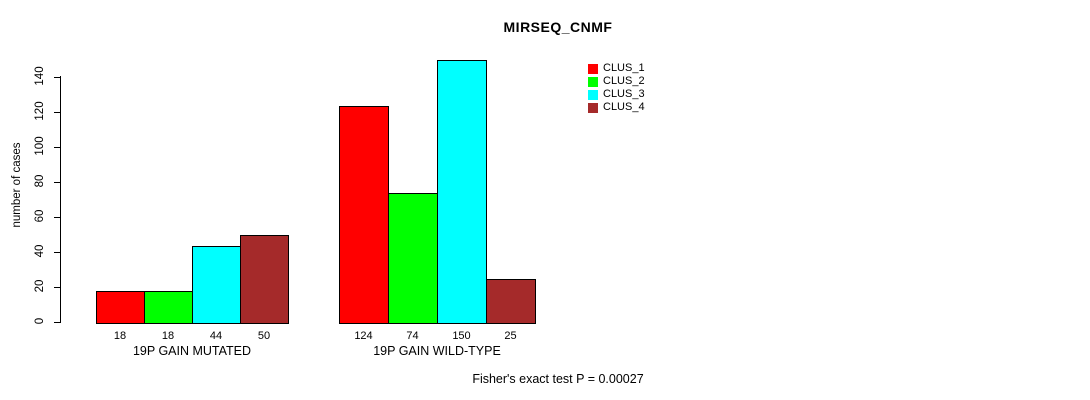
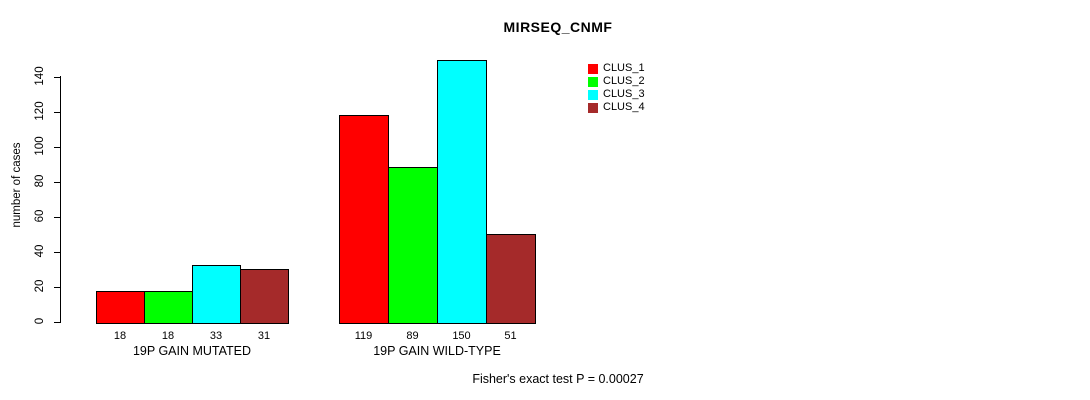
CLUS_3/19P GAIN MUTATED: 44 -> 33
CLUS_4/19P GAIN MUTATED: 50 -> 31
CLUS_1/19P GAIN WILD-TYPE: 124 -> 119
CLUS_2/19P GAIN WILD-TYPE: 74 -> 89
CLUS_4/19P GAIN WILD-TYPE: 25 -> 51
